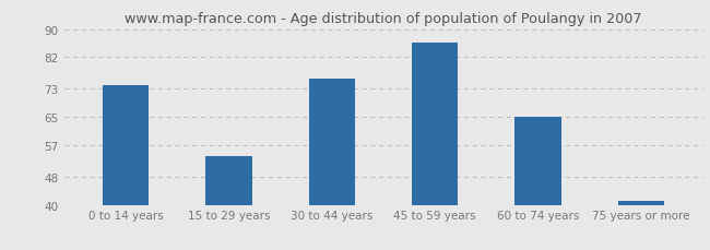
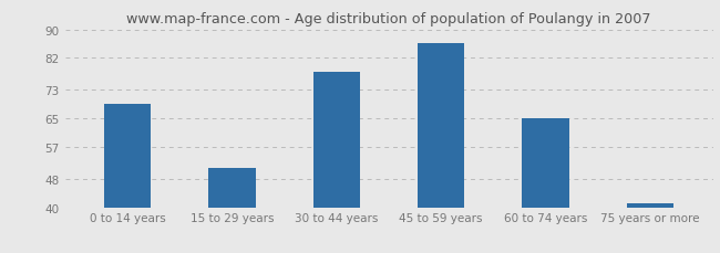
0 to 14 years: 74 -> 69
15 to 29 years: 54 -> 51
30 to 44 years: 76 -> 78
